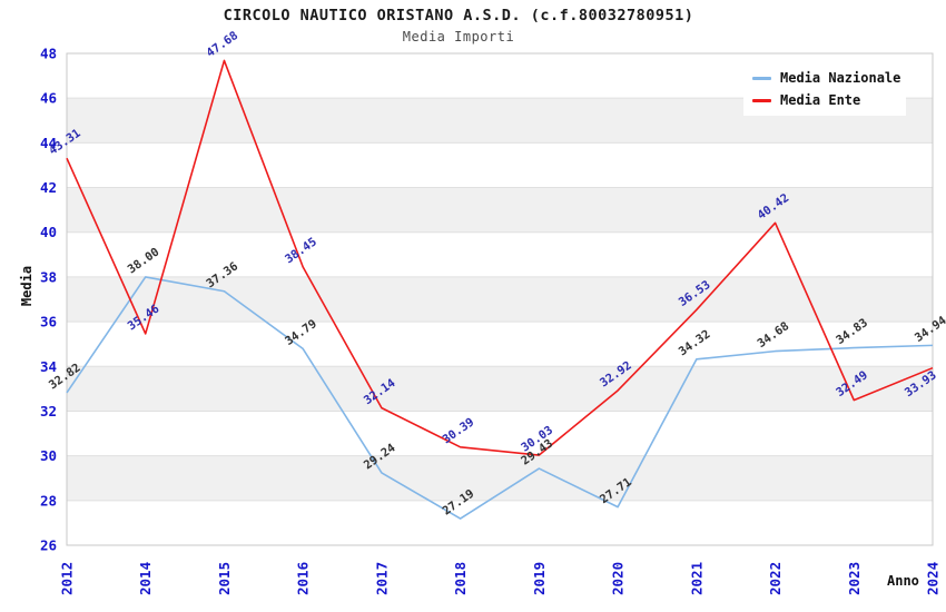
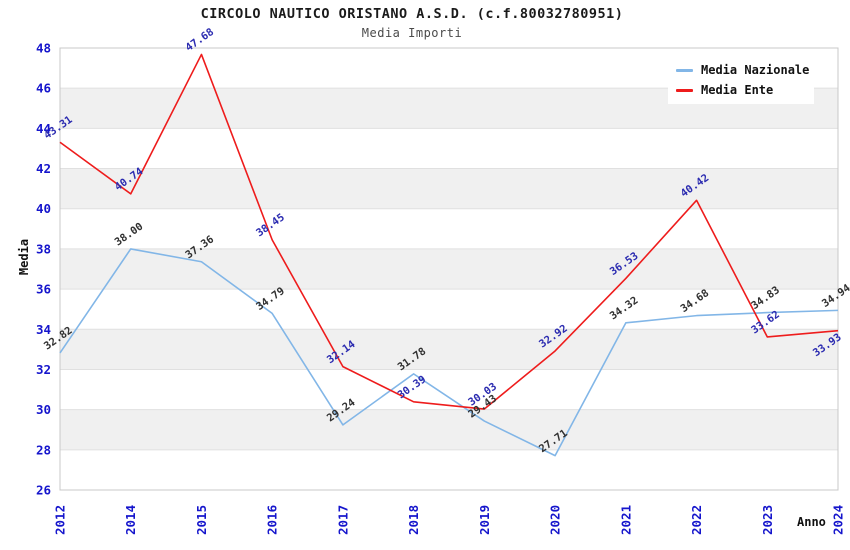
Media Ente/2014: 35.46 -> 40.74
Media Nazionale/2018: 27.19 -> 31.78
Media Ente/2023: 32.49 -> 33.62
